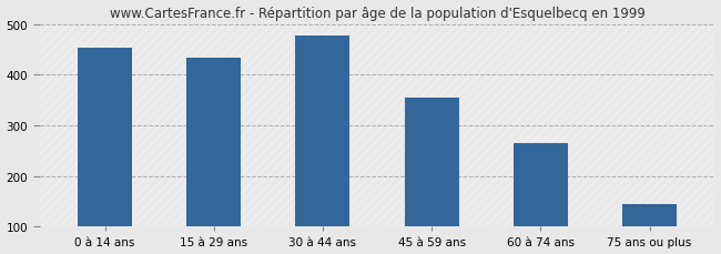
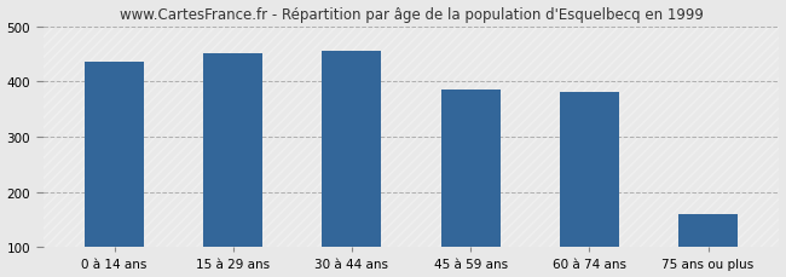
0 à 14 ans: 453 -> 435
15 à 29 ans: 433 -> 450
30 à 44 ans: 478 -> 455
45 à 59 ans: 355 -> 385
60 à 74 ans: 265 -> 380
75 ans ou plus: 145 -> 160
